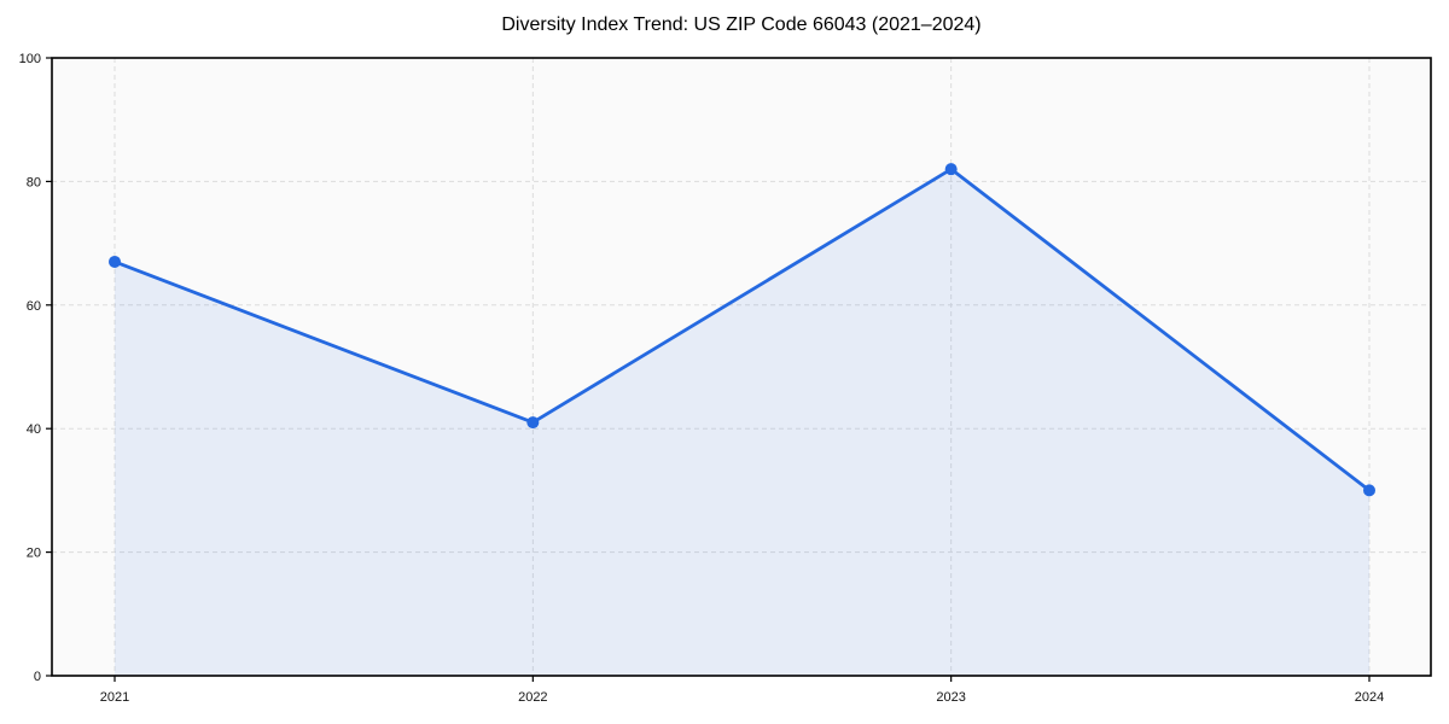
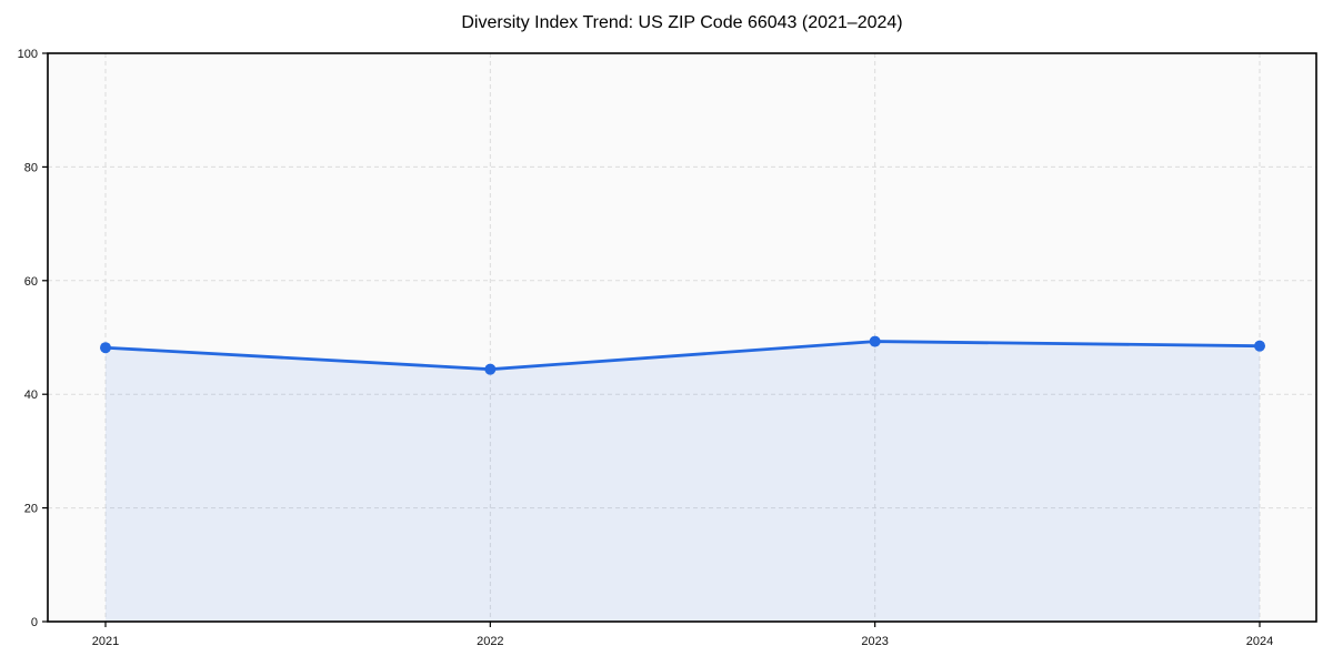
2021: 67 -> 48
2022: 41 -> 44
2023: 82 -> 49
2024: 30 -> 48
